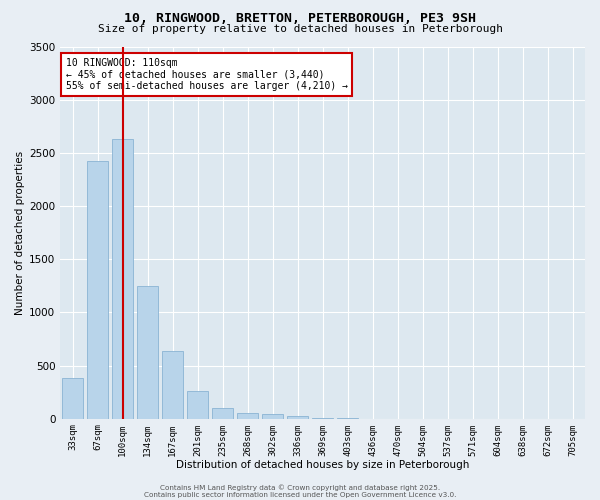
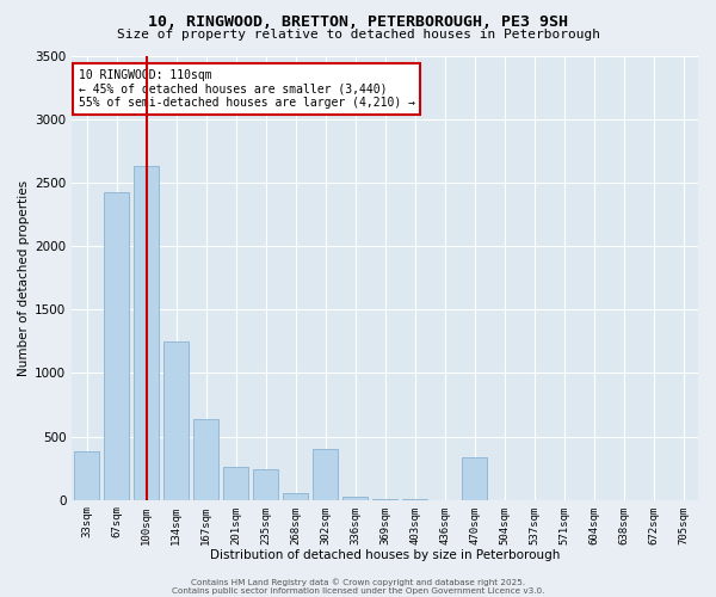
235sqm: 100 -> 240
302sqm: 40 -> 400
470sqm: 0 -> 340
